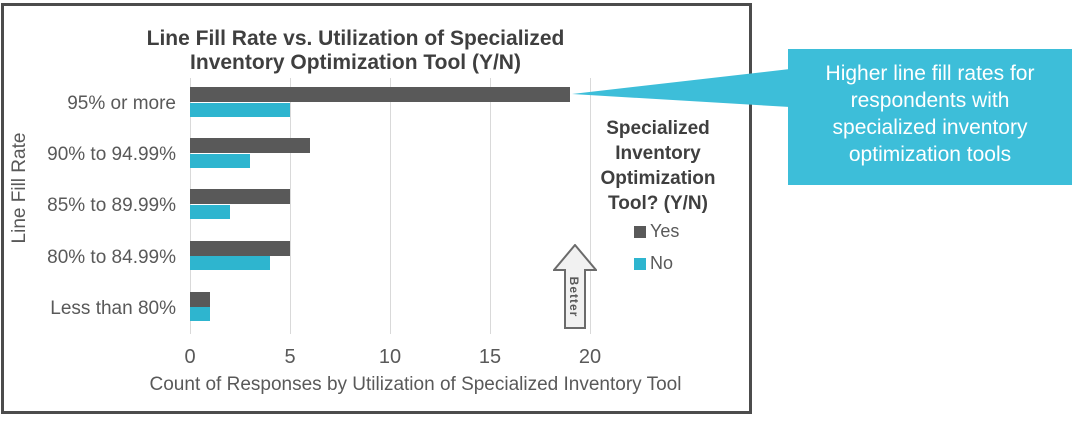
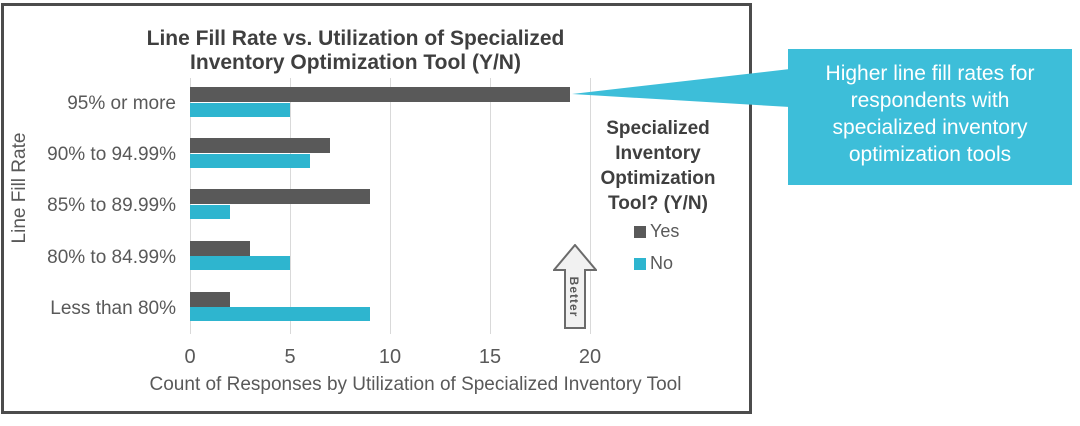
Yes/90% to 94.99%: 6 -> 7
No/90% to 94.99%: 3 -> 6
Yes/85% to 89.99%: 5 -> 9
Yes/80% to 84.99%: 5 -> 3
No/80% to 84.99%: 4 -> 5
Yes/Less than 80%: 1 -> 2
No/Less than 80%: 1 -> 9
